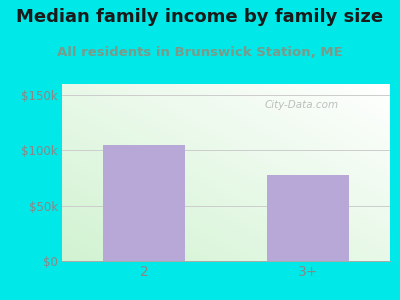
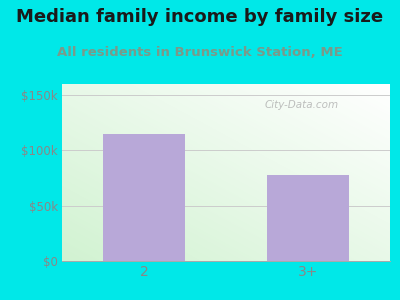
2: $105k -> $115k
